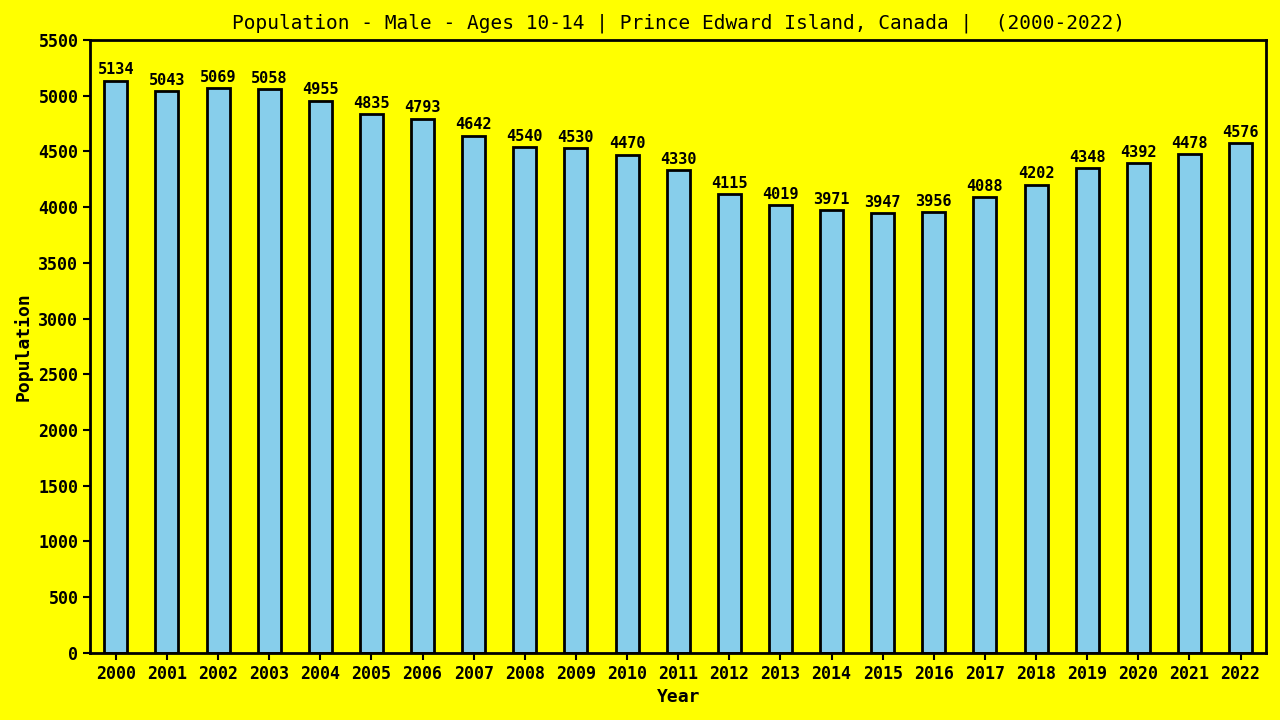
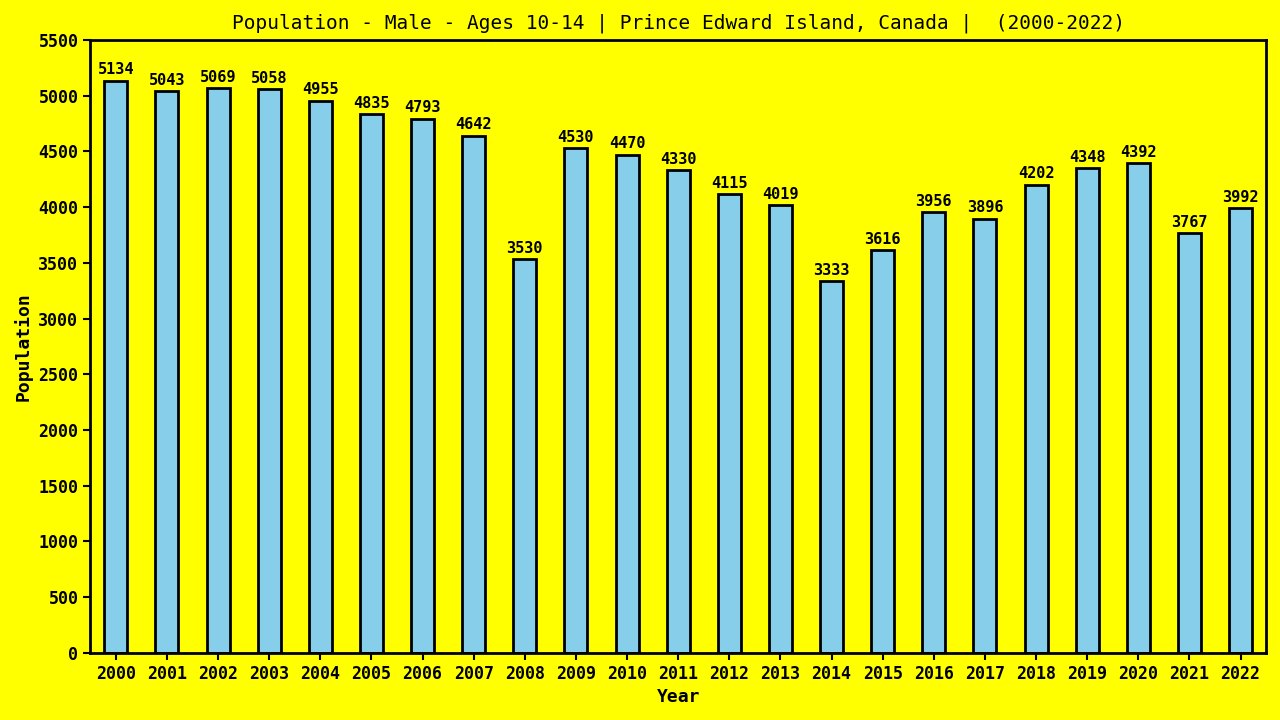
2008: 4540 -> 3530
2014: 3971 -> 3333
2015: 3947 -> 3616
2017: 4088 -> 3896
2021: 4478 -> 3767
2022: 4576 -> 3992
